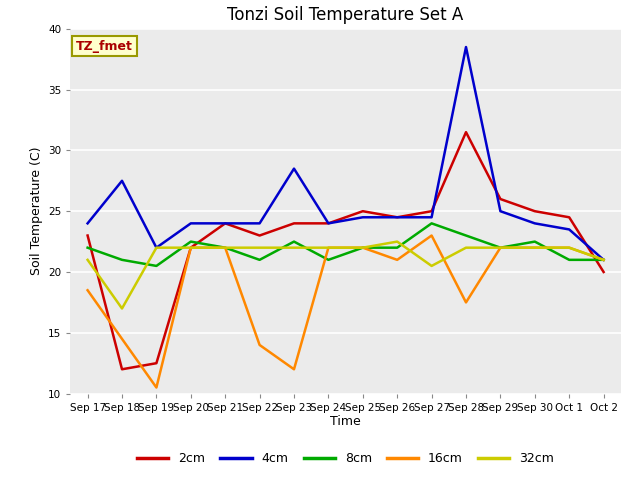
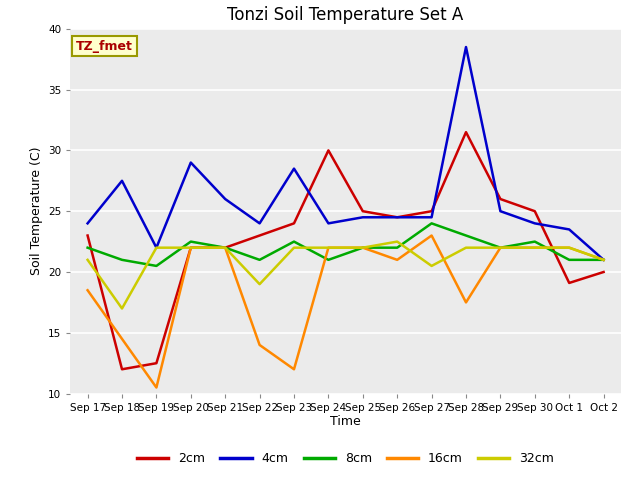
4cm/Sep 20: 24.0 -> 29.0
2cm/Sep 21: 24.0 -> 22.0
4cm/Sep 21: 24.0 -> 26.0
32cm/Sep 22: 22.0 -> 19.0
2cm/Sep 24: 24.0 -> 30.0
2cm/Oct 1: 24.5 -> 19.1
